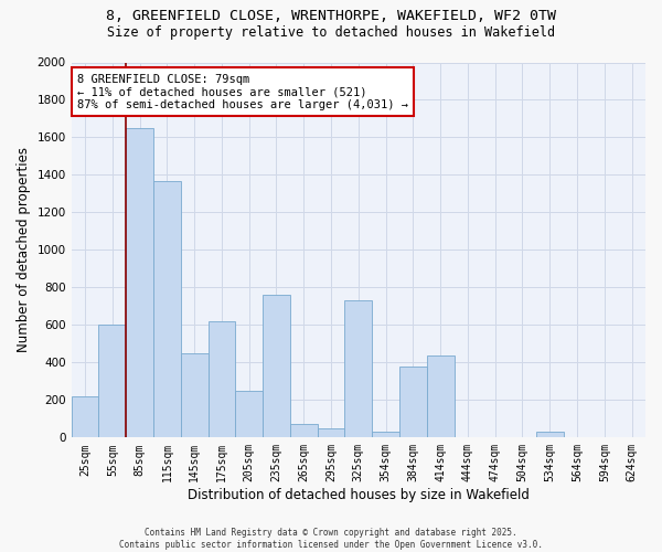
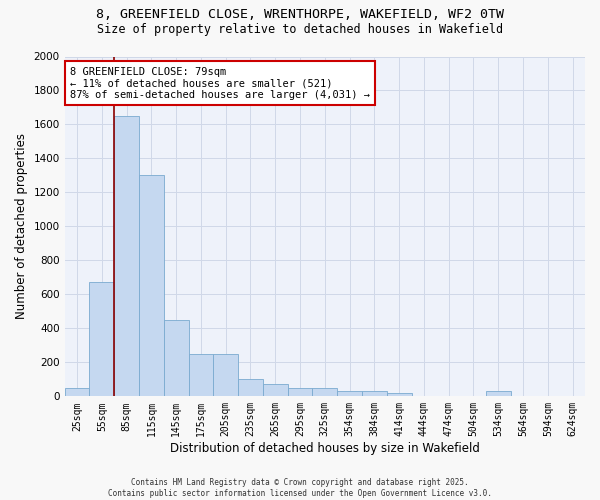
25sqm: 220 -> 50
55sqm: 600 -> 670
115sqm: 1370 -> 1300
175sqm: 620 -> 250
235sqm: 760 -> 100
325sqm: 730 -> 50
384sqm: 380 -> 30
414sqm: 440 -> 20
